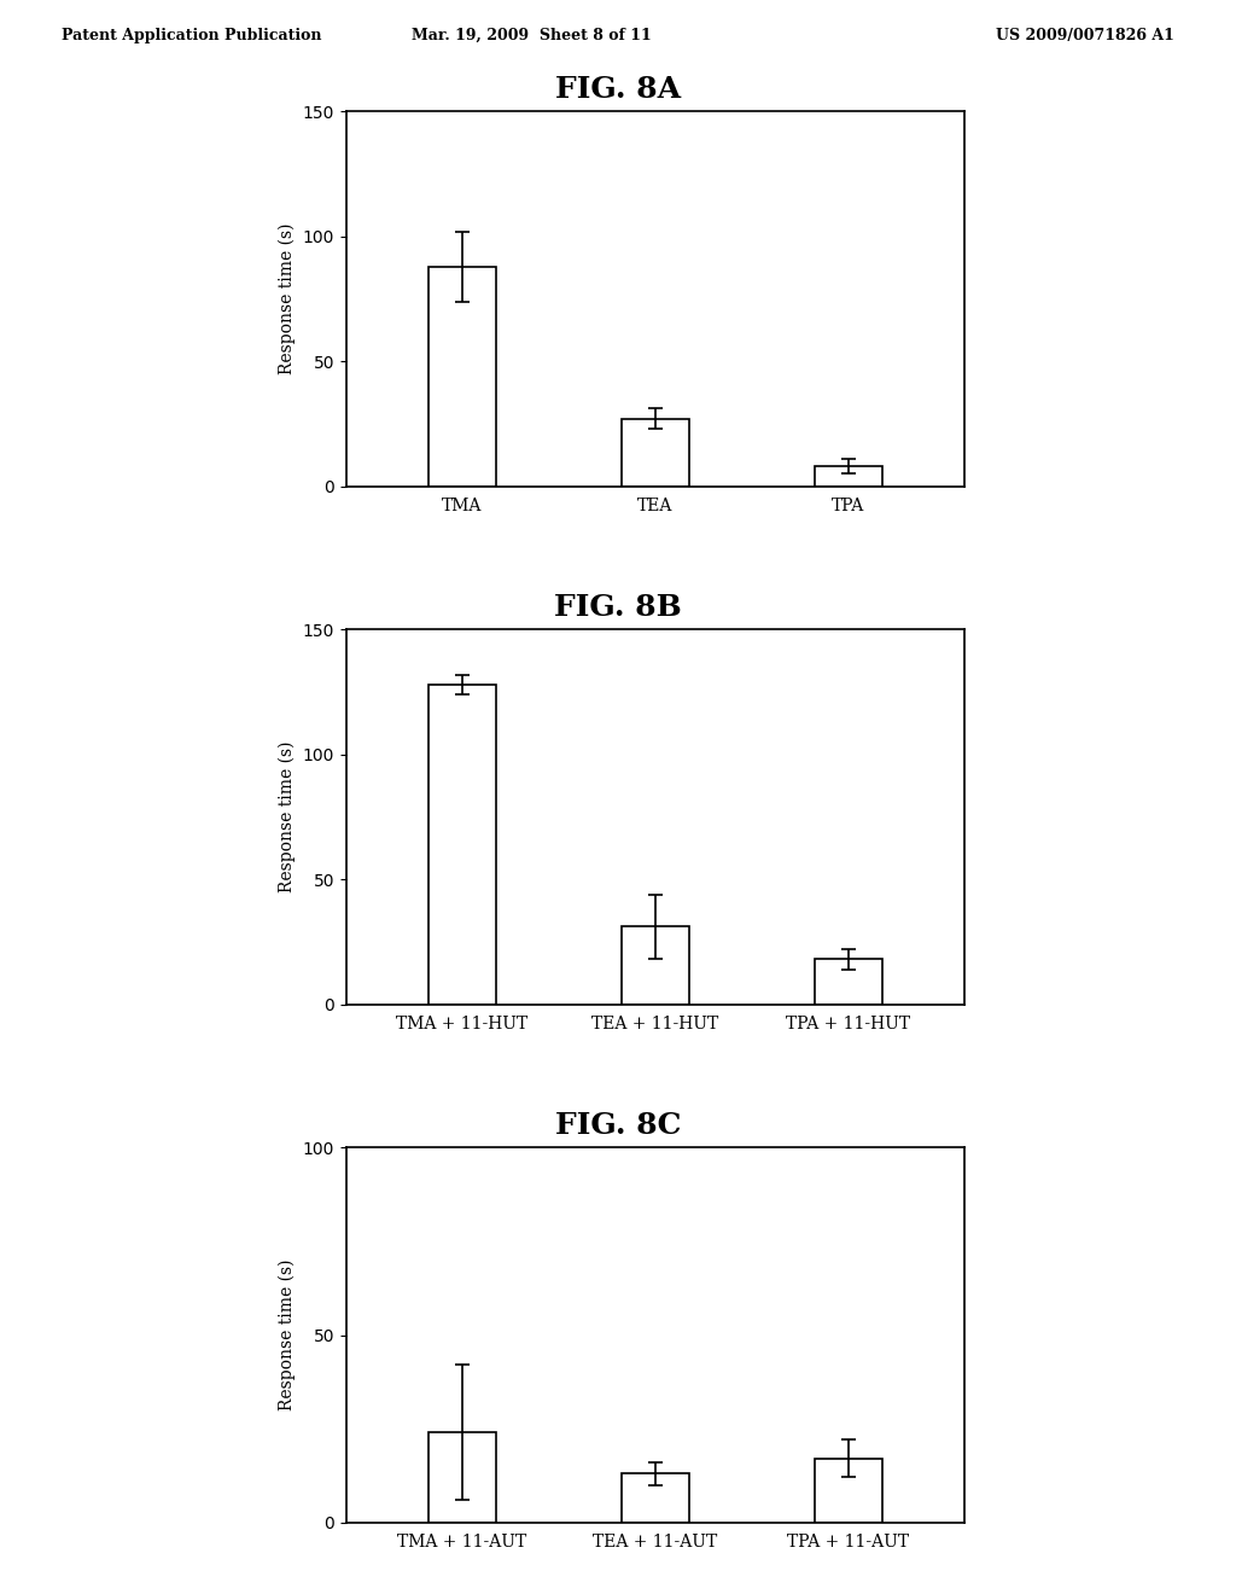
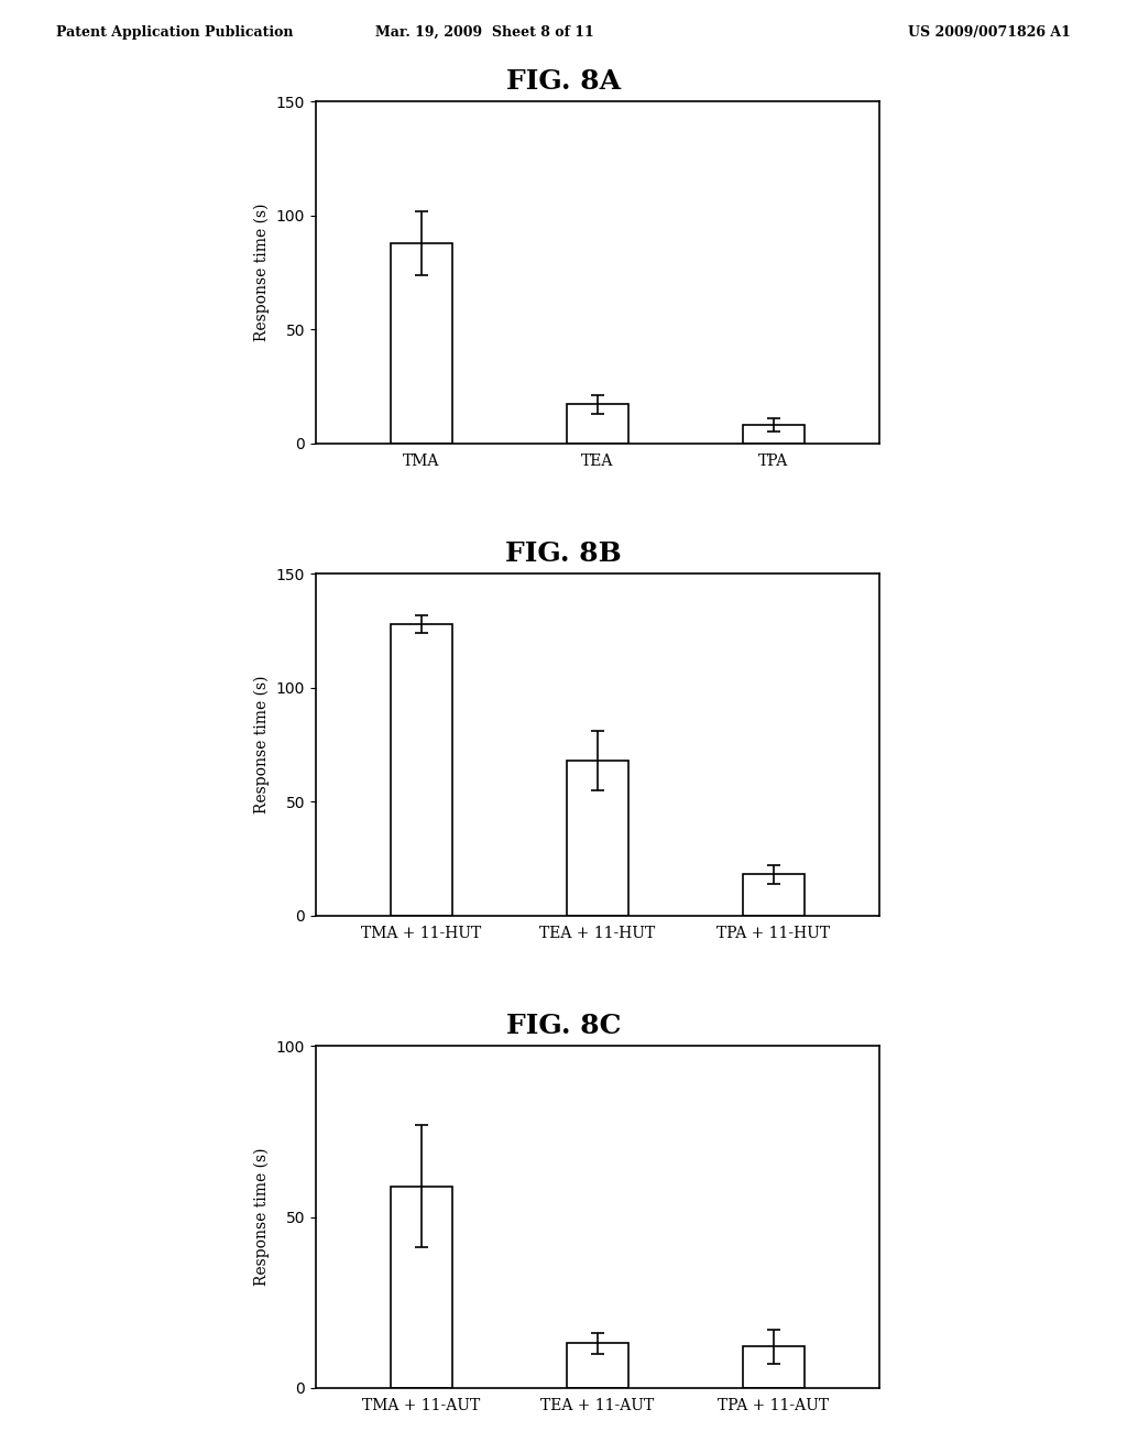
TEA: 27 -> 17
TEA + 11-HUT: 31 -> 68
TMA + 11-AUT: 24 -> 59
TPA + 11-AUT: 17 -> 12
